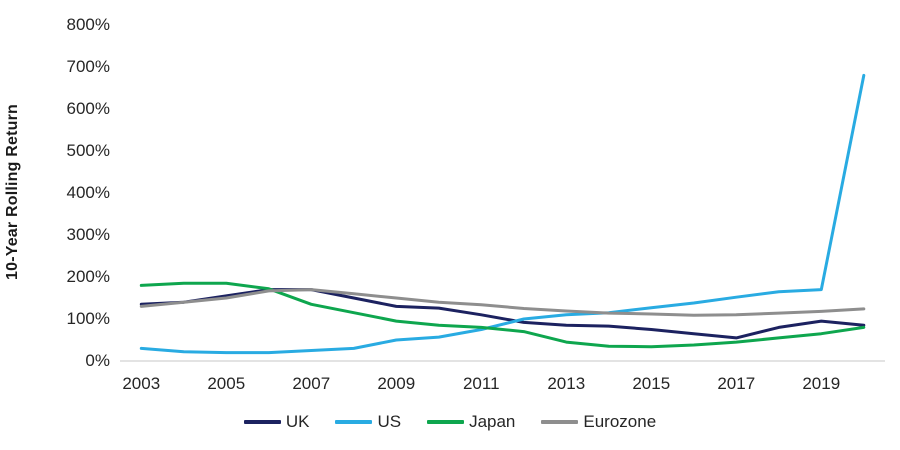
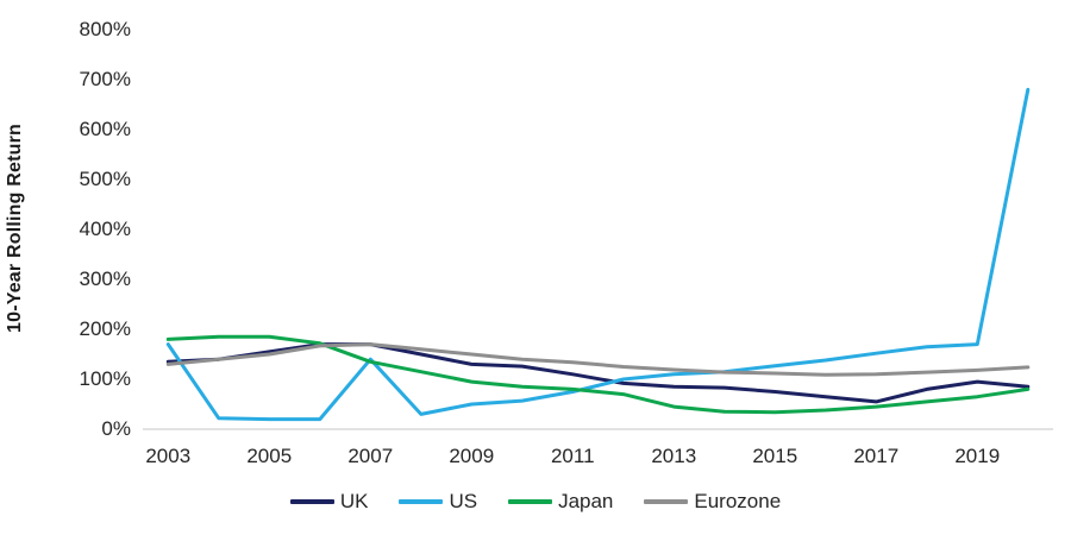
US/2003: 30% -> 170%
US/2007: 20% -> 140%
